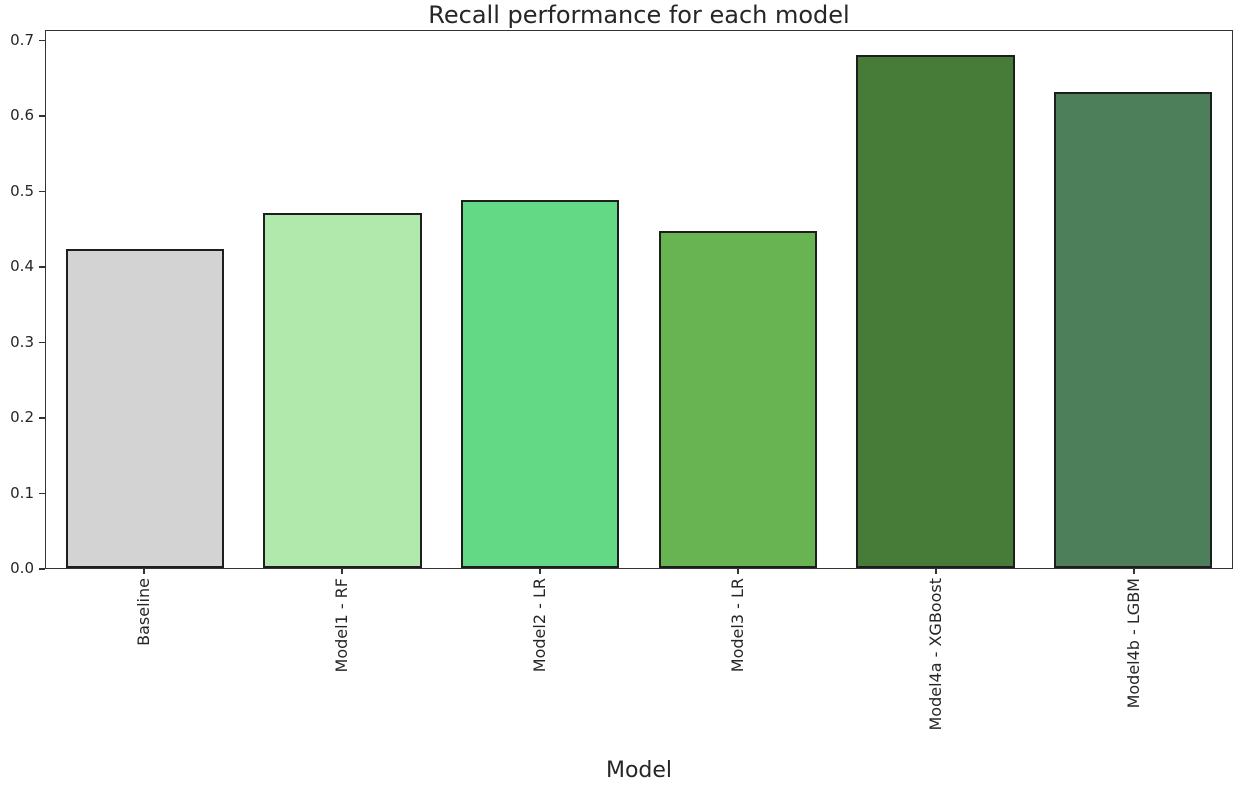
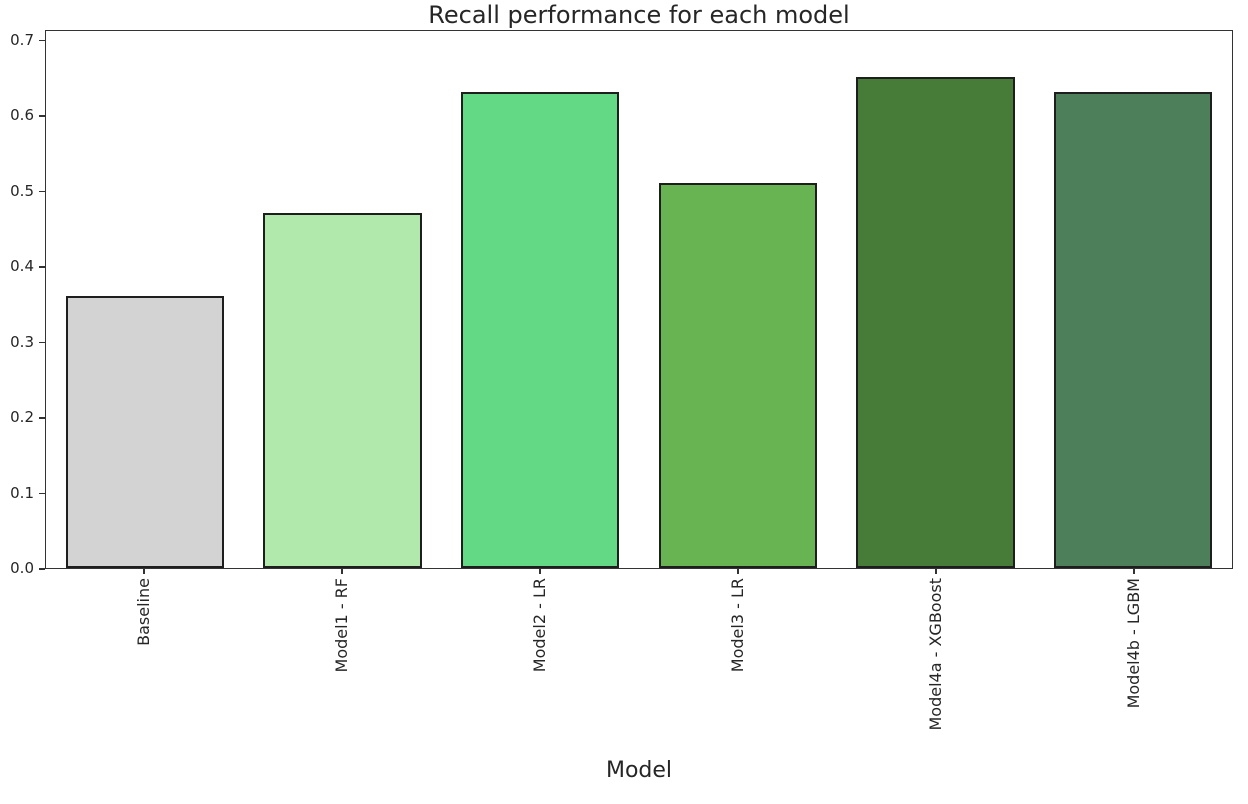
Baseline: 0.42 -> 0.36
Model2 - LR: 0.49 -> 0.63
Model3 - LR: 0.45 -> 0.51
Model4a - XGBoost: 0.68 -> 0.65
